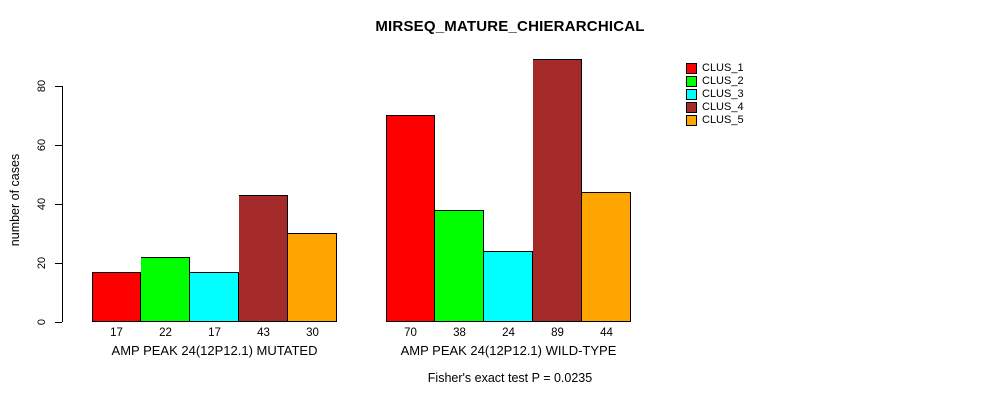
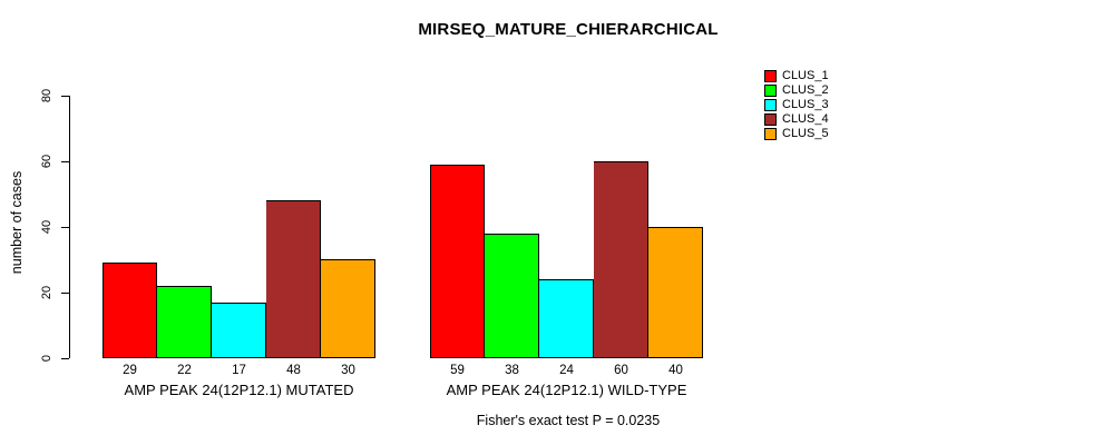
CLUS_1/AMP PEAK 24(12P12.1) MUTATED: 17 -> 29
CLUS_4/AMP PEAK 24(12P12.1) MUTATED: 43 -> 48
CLUS_1/AMP PEAK 24(12P12.1) WILD-TYPE: 70 -> 59
CLUS_4/AMP PEAK 24(12P12.1) WILD-TYPE: 89 -> 60
CLUS_5/AMP PEAK 24(12P12.1) WILD-TYPE: 44 -> 40
